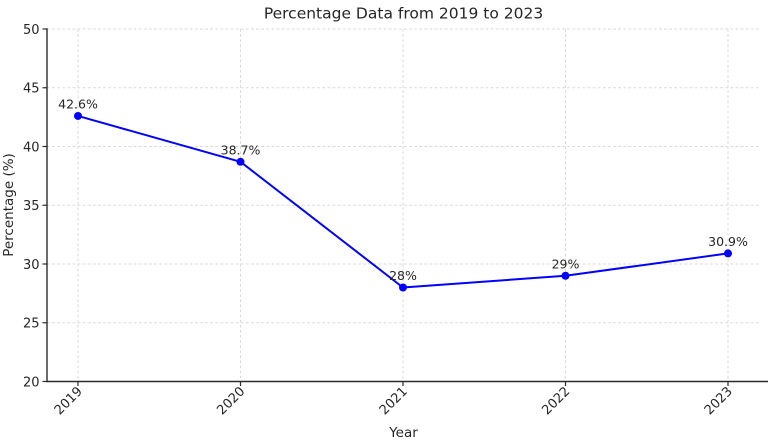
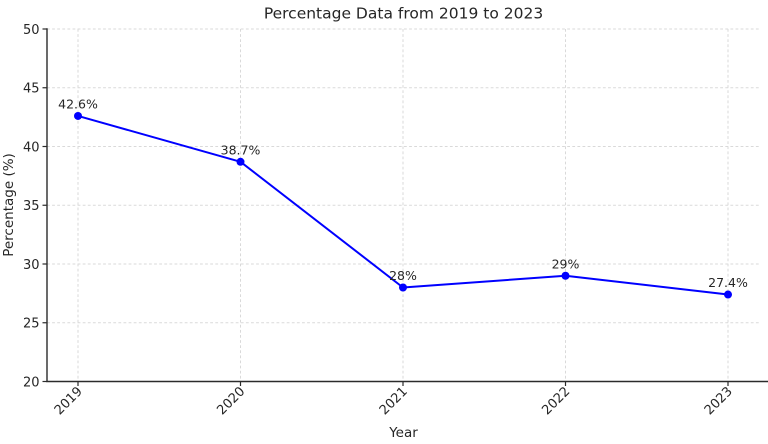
2023: 30.9% -> 27.4%
